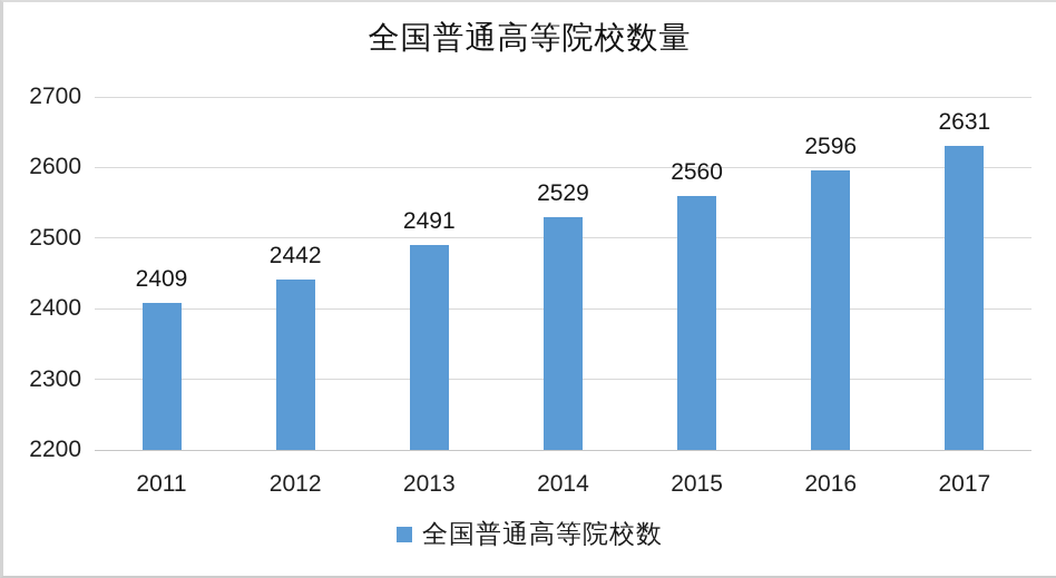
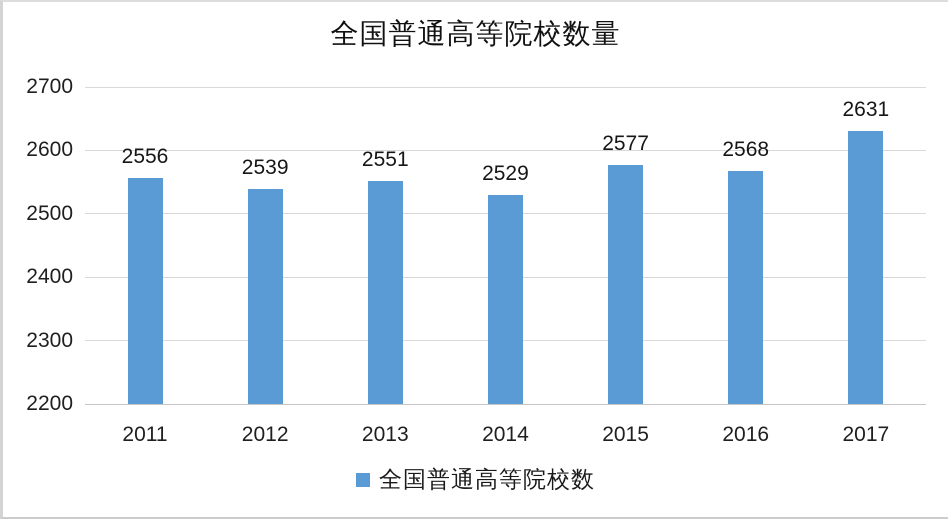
2011: 2409 -> 2556
2012: 2442 -> 2539
2013: 2491 -> 2551
2015: 2560 -> 2577
2016: 2596 -> 2568
